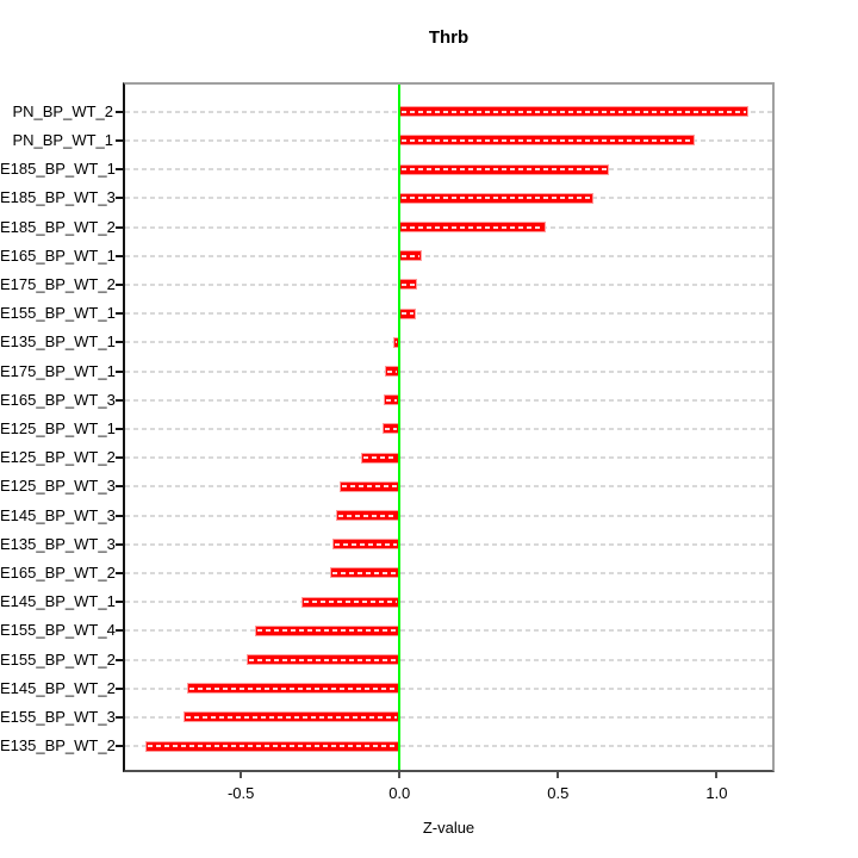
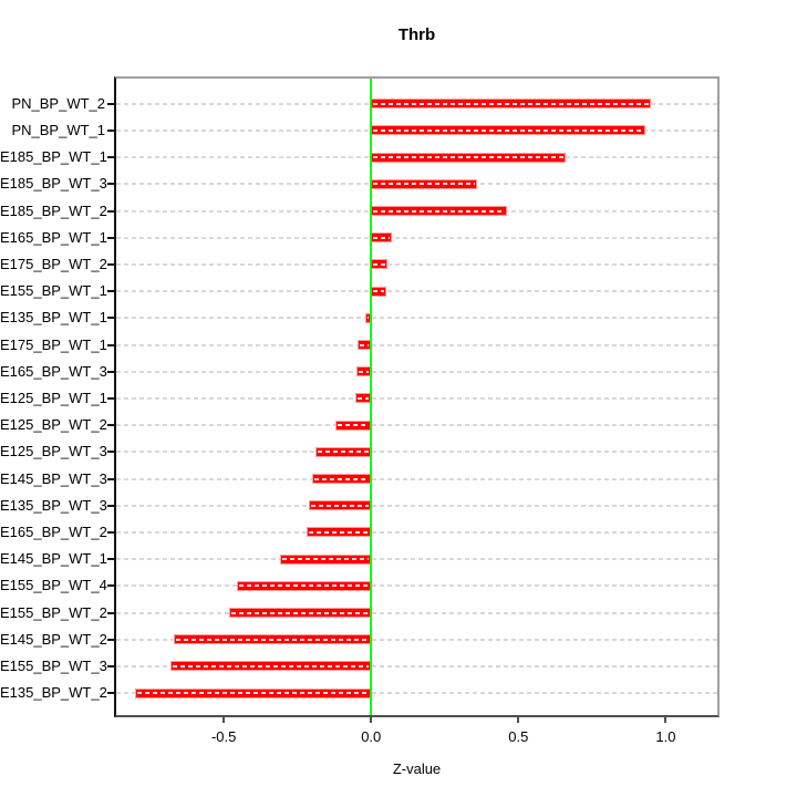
PN_BP_WT_2: 1.10 -> 0.95
E185_BP_WT_3: 0.61 -> 0.36
